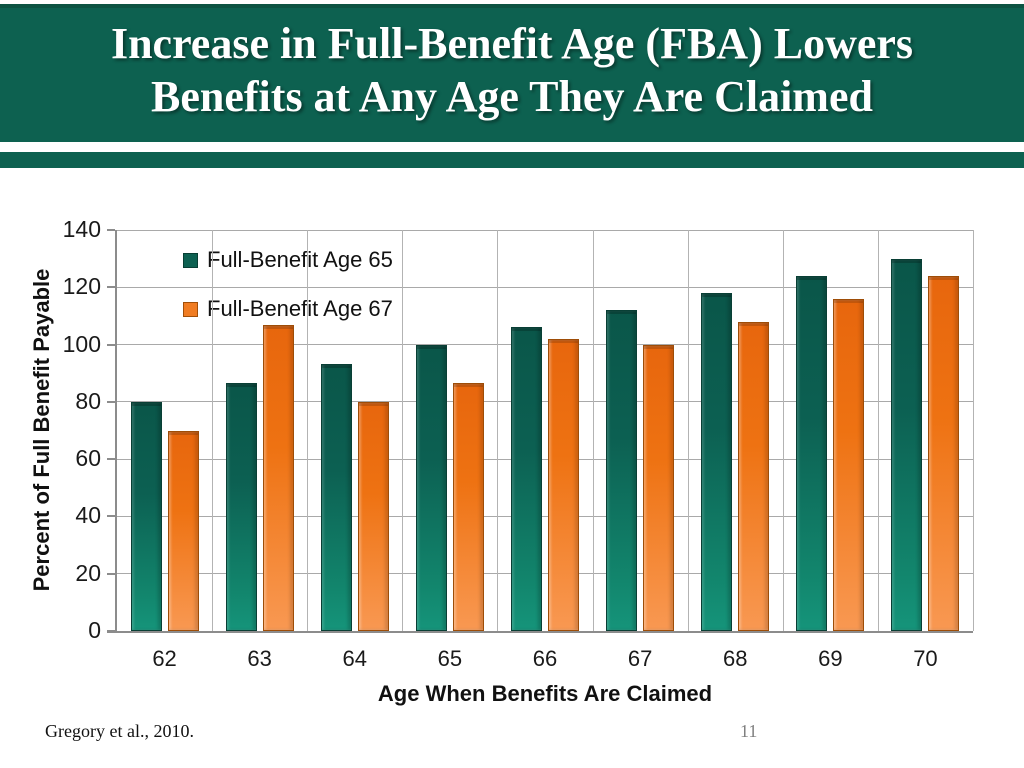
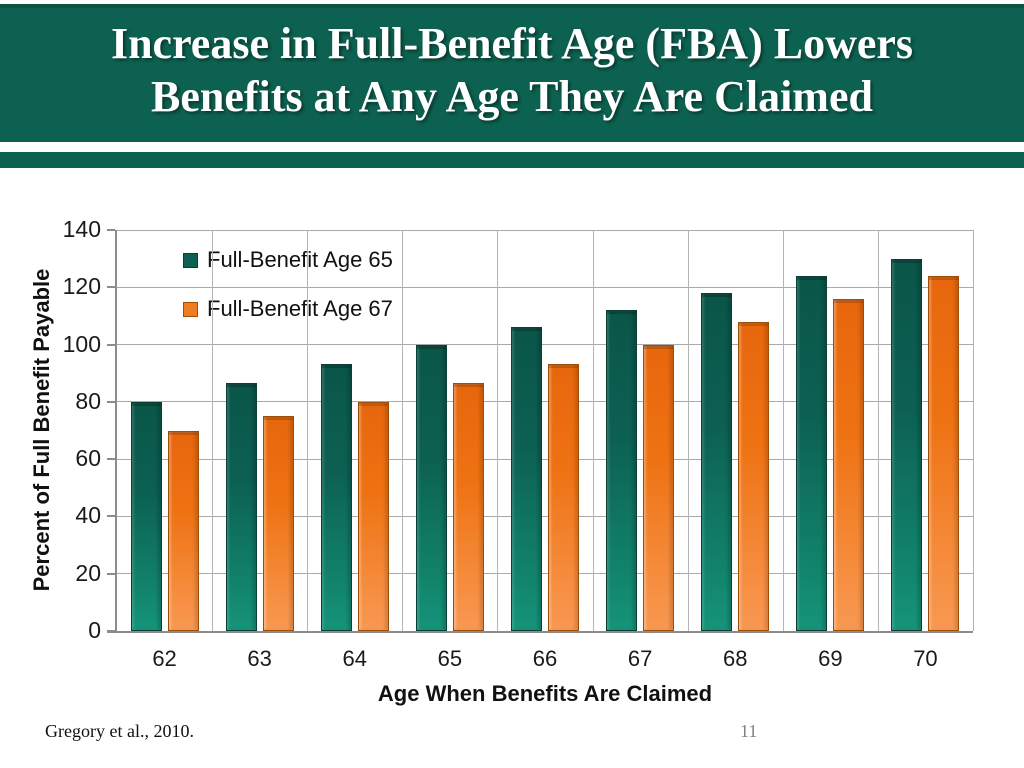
Full-Benefit Age 67/63: 107 -> 75
Full-Benefit Age 67/66: 102 -> 93
